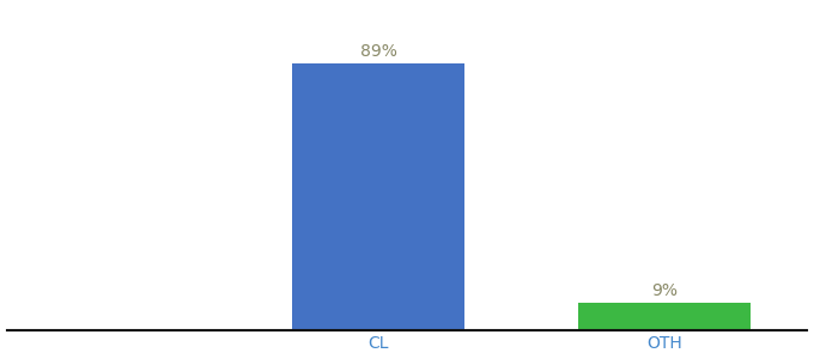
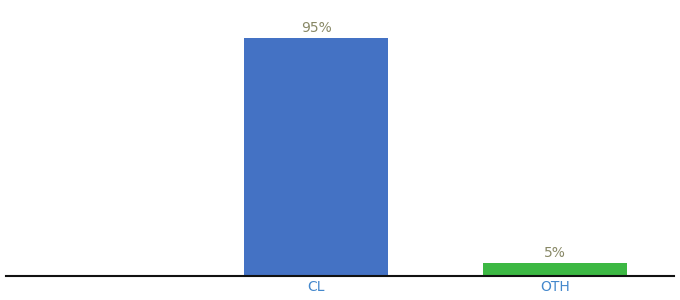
CL: 89% -> 95%
OTH: 9% -> 5%
